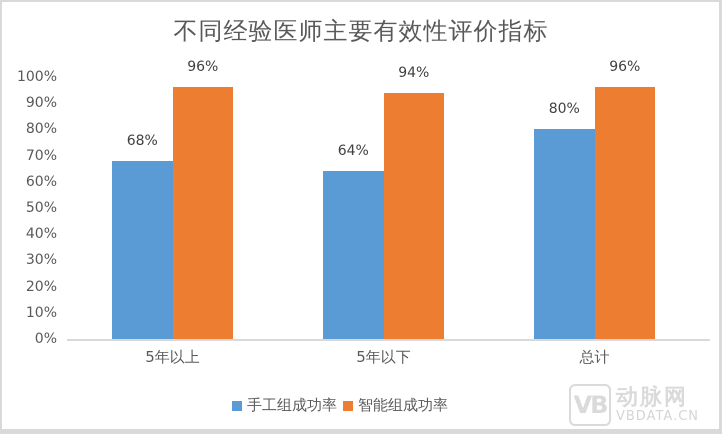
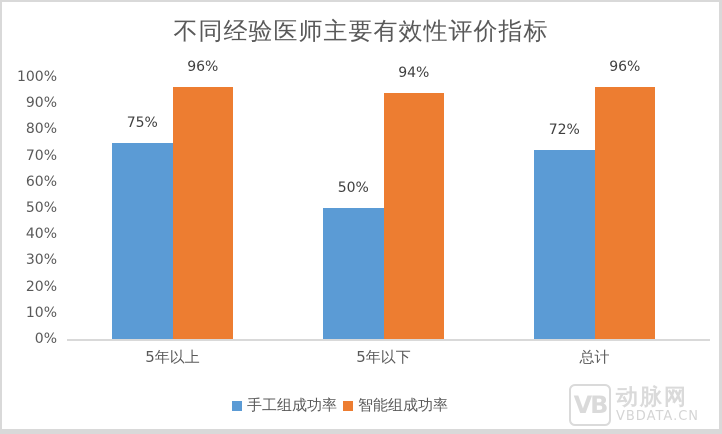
手工组成功率/5年以上: 68% -> 75%
手工组成功率/5年以下: 64% -> 50%
手工组成功率/总计: 80% -> 72%
